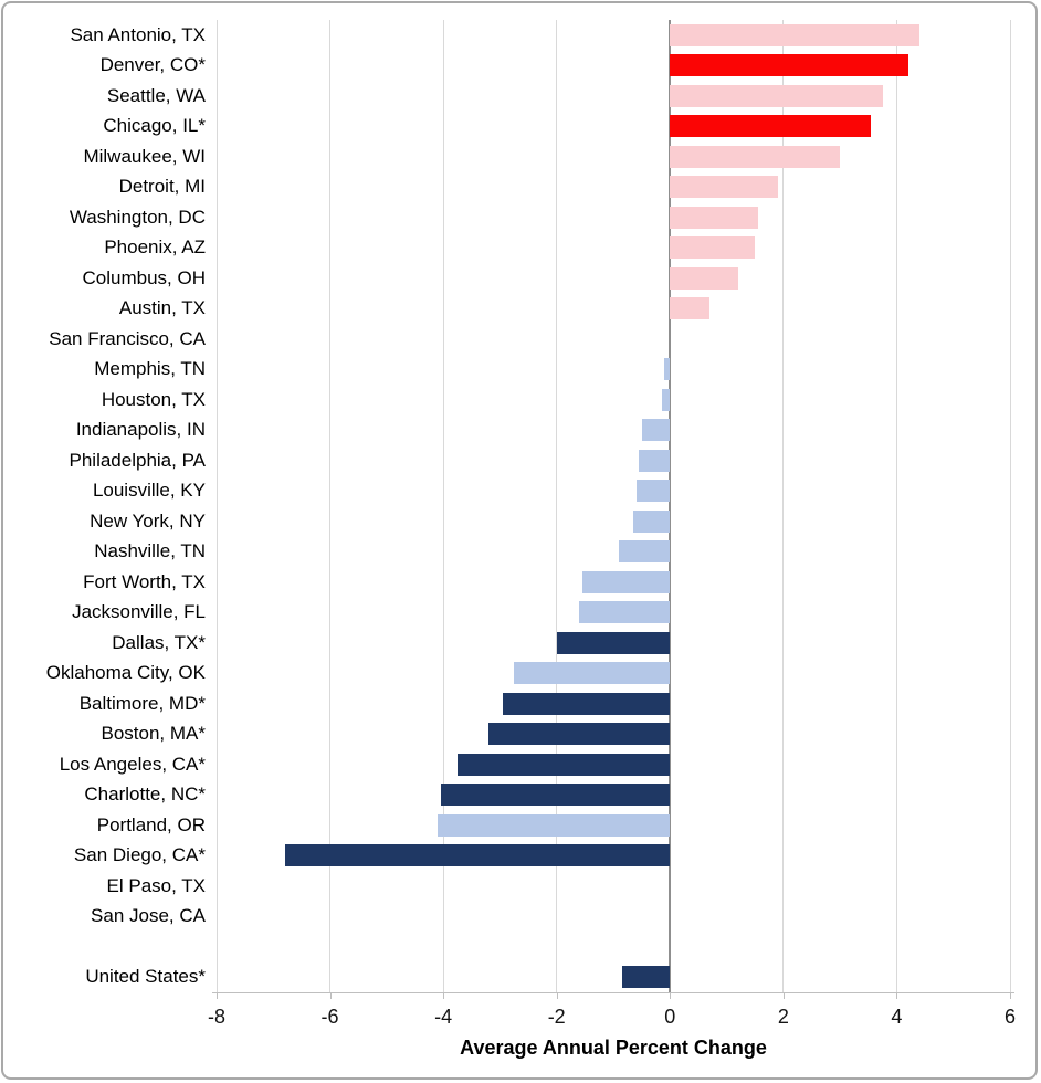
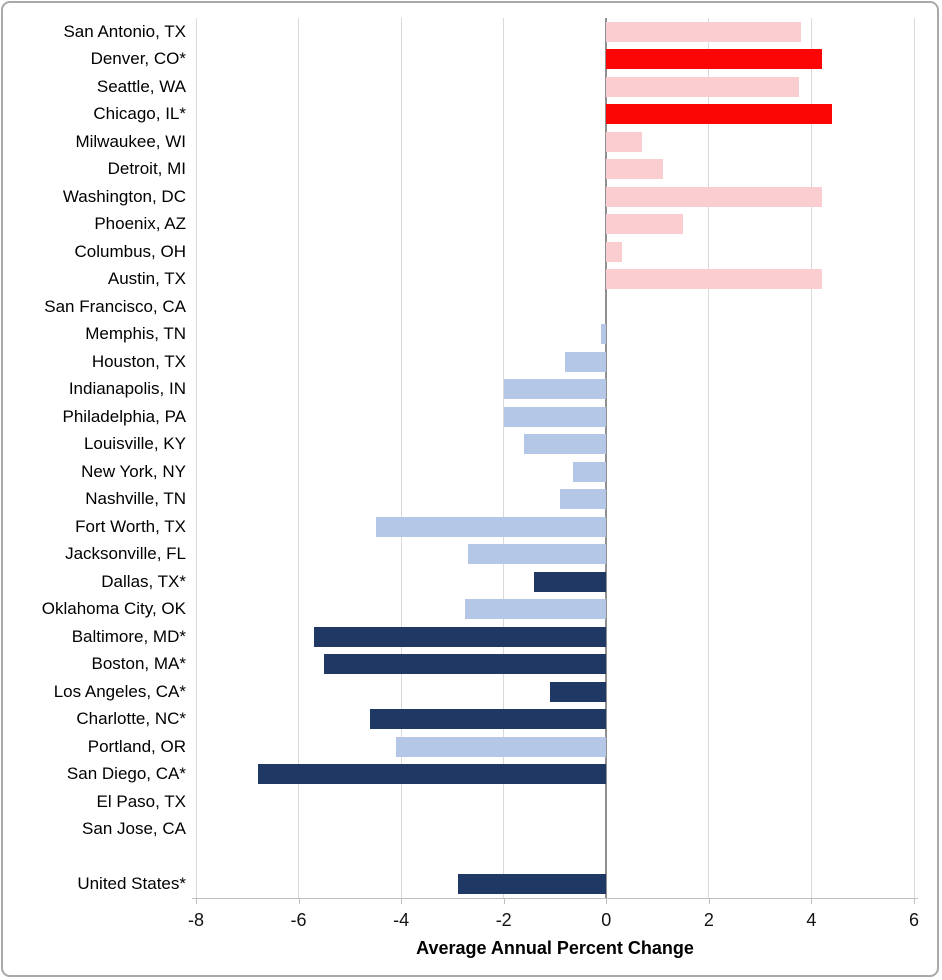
San Antonio, TX: 4.4 -> 3.8
Chicago, IL*: 3.5 -> 4.4
Milwaukee, WI: 3.0 -> 0.7
Detroit, MI: 1.9 -> 1.1
Washington, DC: 1.6 -> 4.2
Columbus, OH: 1.2 -> 0.3
Austin, TX: 0.7 -> 4.2
Houston, TX: -0.1 -> -0.8
Indianapolis, IN: -0.5 -> -2.0
Philadelphia, PA: -0.6 -> -2.0
Louisville, KY: -0.6 -> -1.6
Fort Worth, TX: -1.6 -> -4.5
Jacksonville, FL: -1.6 -> -2.7
Dallas, TX*: -2.0 -> -1.4
Baltimore, MD*: -3.0 -> -5.7
Boston, MA*: -3.2 -> -5.5
Los Angeles, CA*: -3.8 -> -1.1
Charlotte, NC*: -4.0 -> -4.6
United States*: -0.8 -> -2.9
